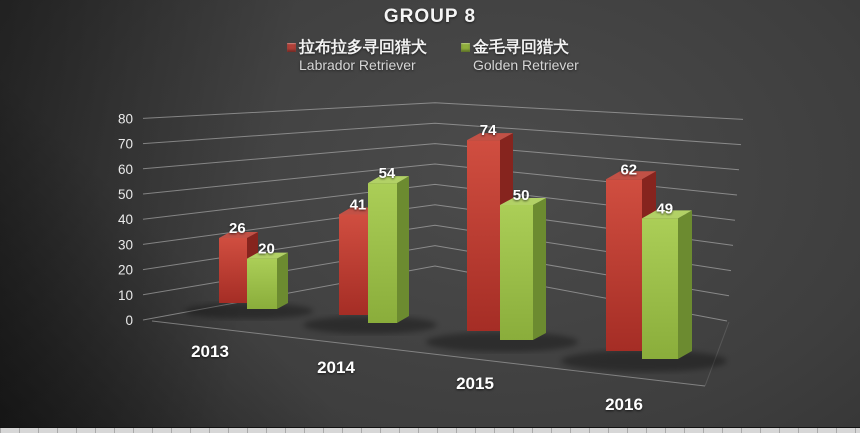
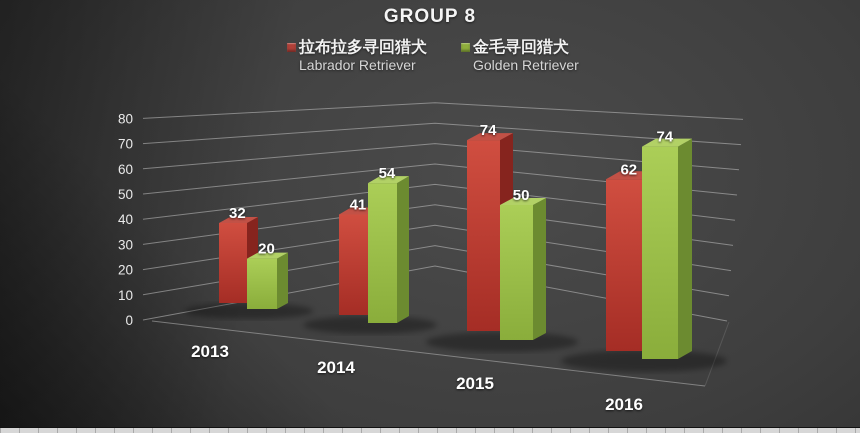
拉布拉多寻回猎犬 Labrador Retriever/2013: 26 -> 32
金毛寻回猎犬 Golden Retriever/2016: 49 -> 74
